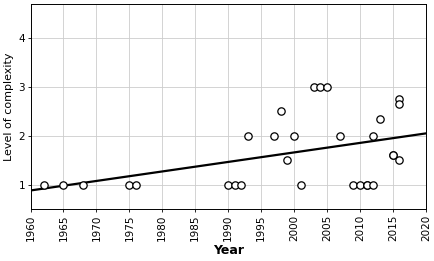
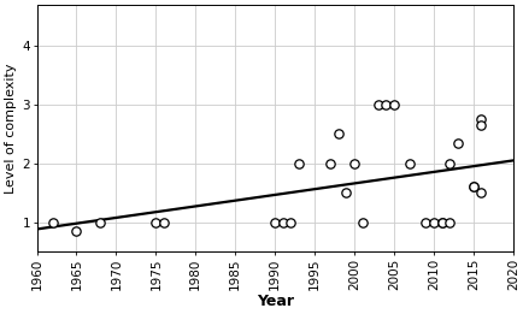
1965: 1.00 -> 0.85
